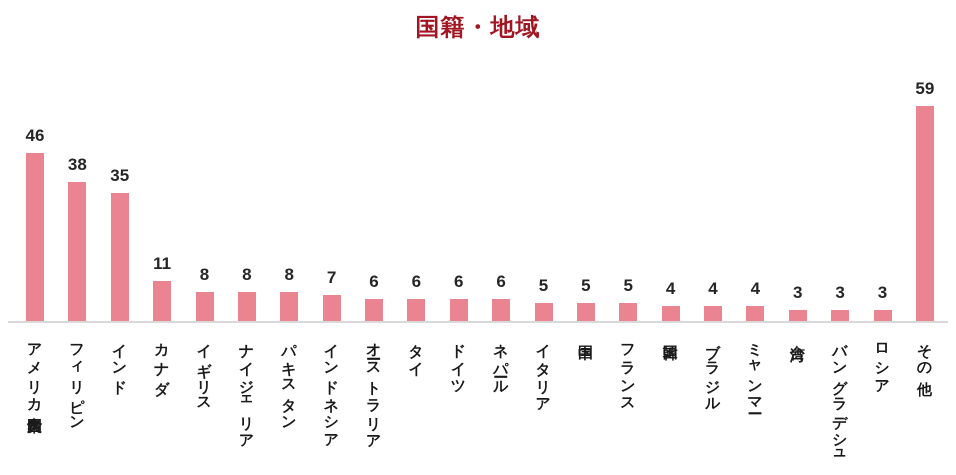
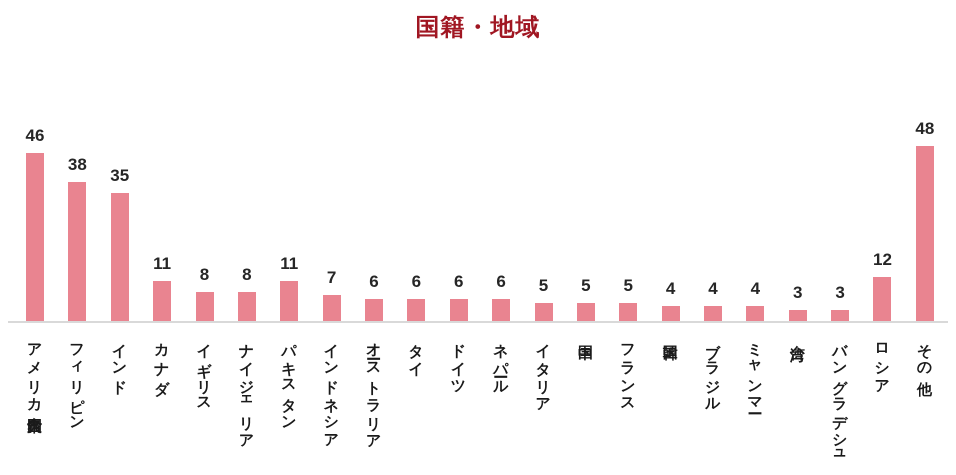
パキスタン: 8 -> 11
ロシア: 3 -> 12
その他: 59 -> 48
